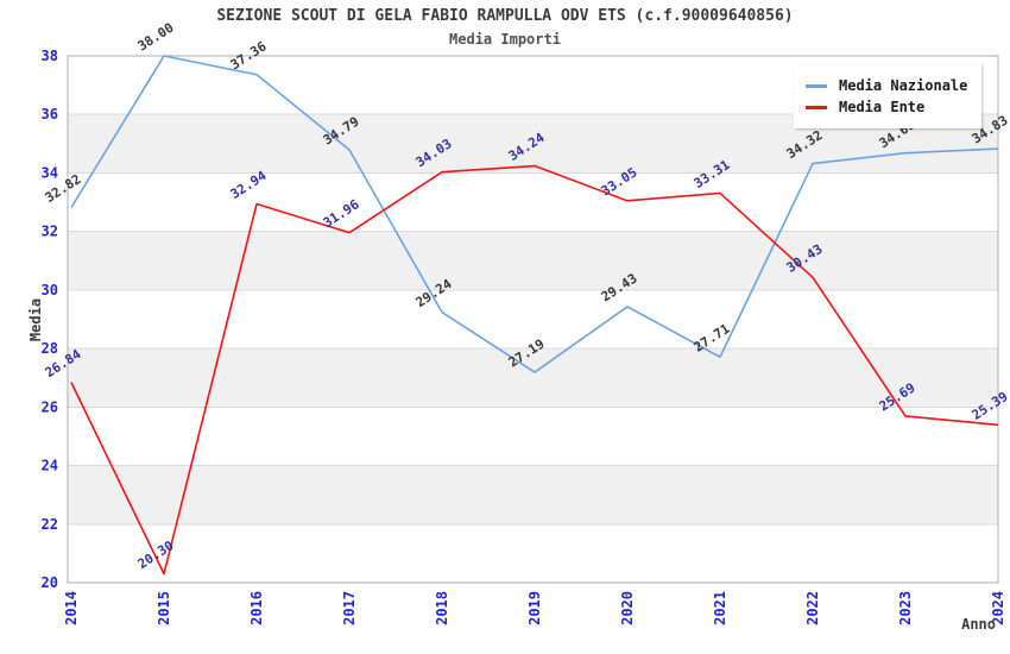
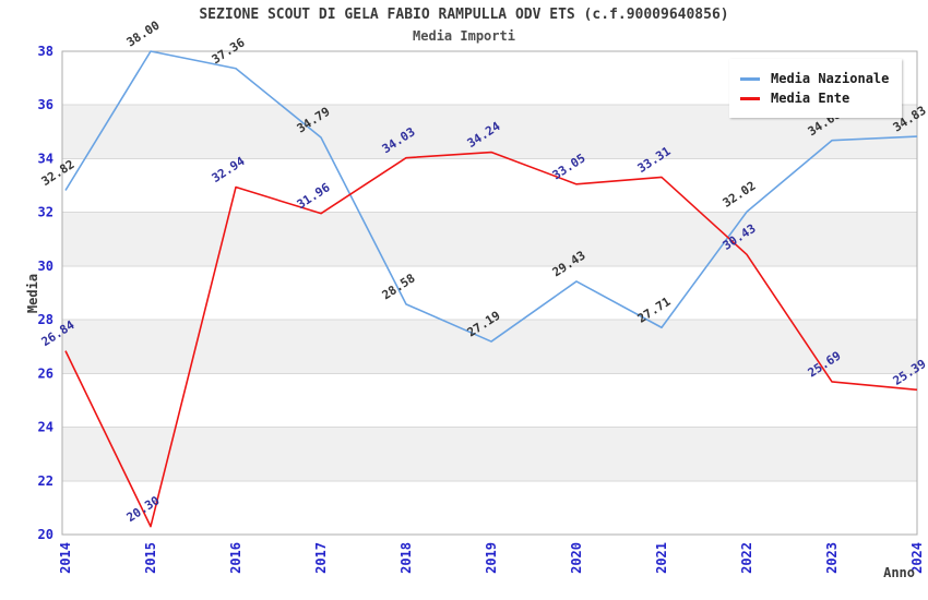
Media Nazionale/2018: 29.24 -> 28.58
Media Nazionale/2022: 34.32 -> 32.02
